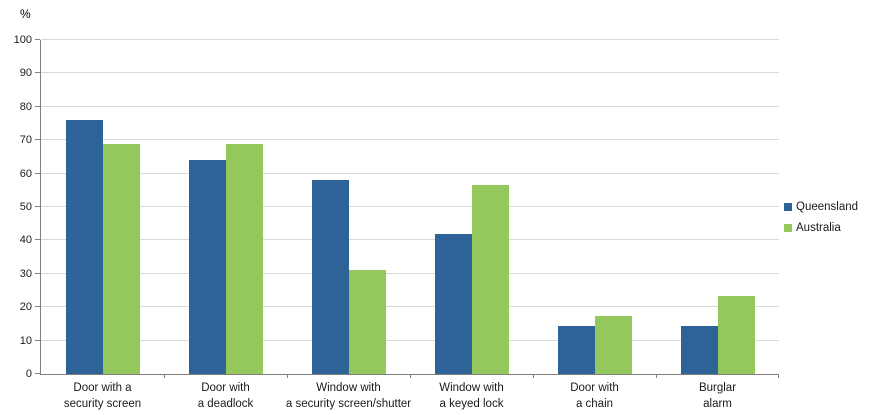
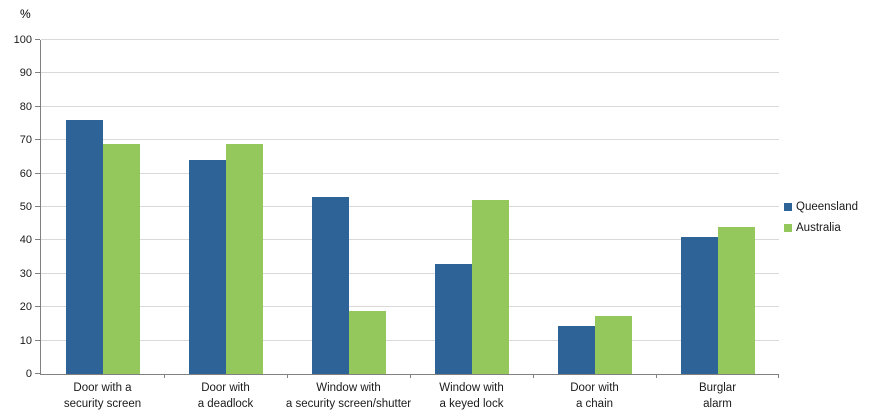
Queensland/Window with a security screen/shutter: 58 -> 53
Australia/Window with a security screen/shutter: 31 -> 19
Queensland/Window with a keyed lock: 42 -> 33
Australia/Window with a keyed lock: 56 -> 52
Queensland/Burglar alarm: 14 -> 41
Australia/Burglar alarm: 24 -> 44
